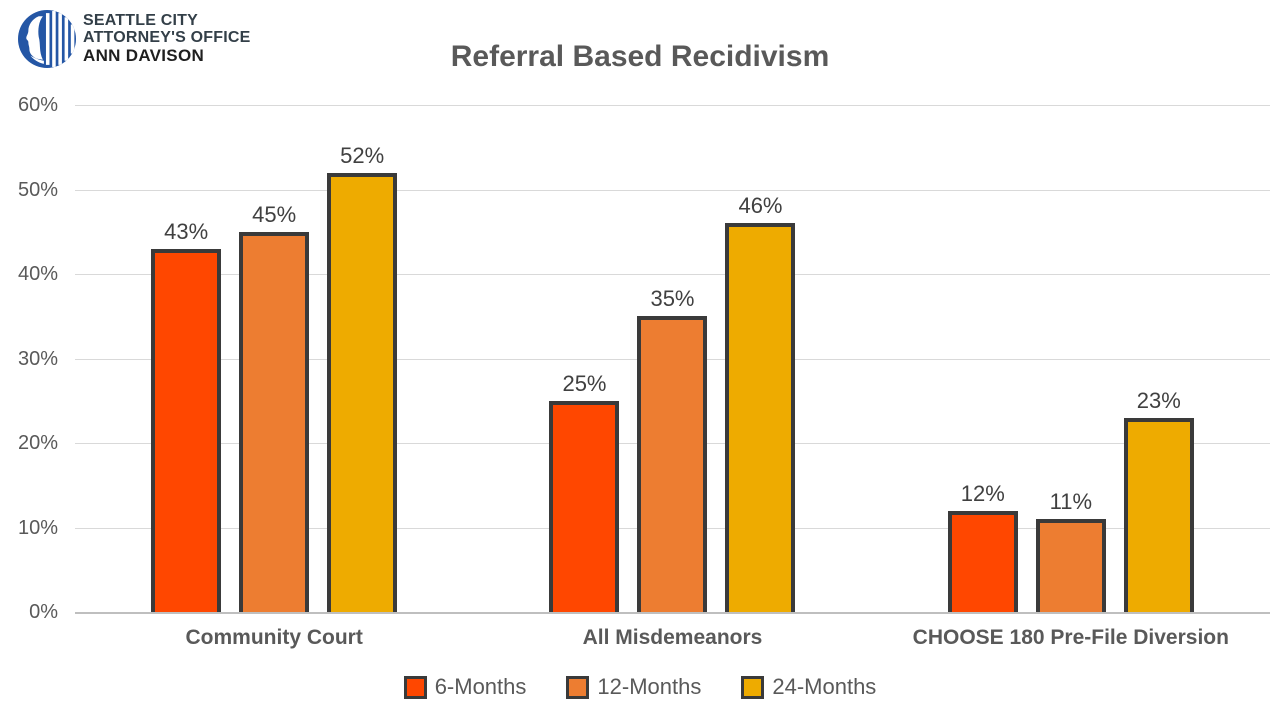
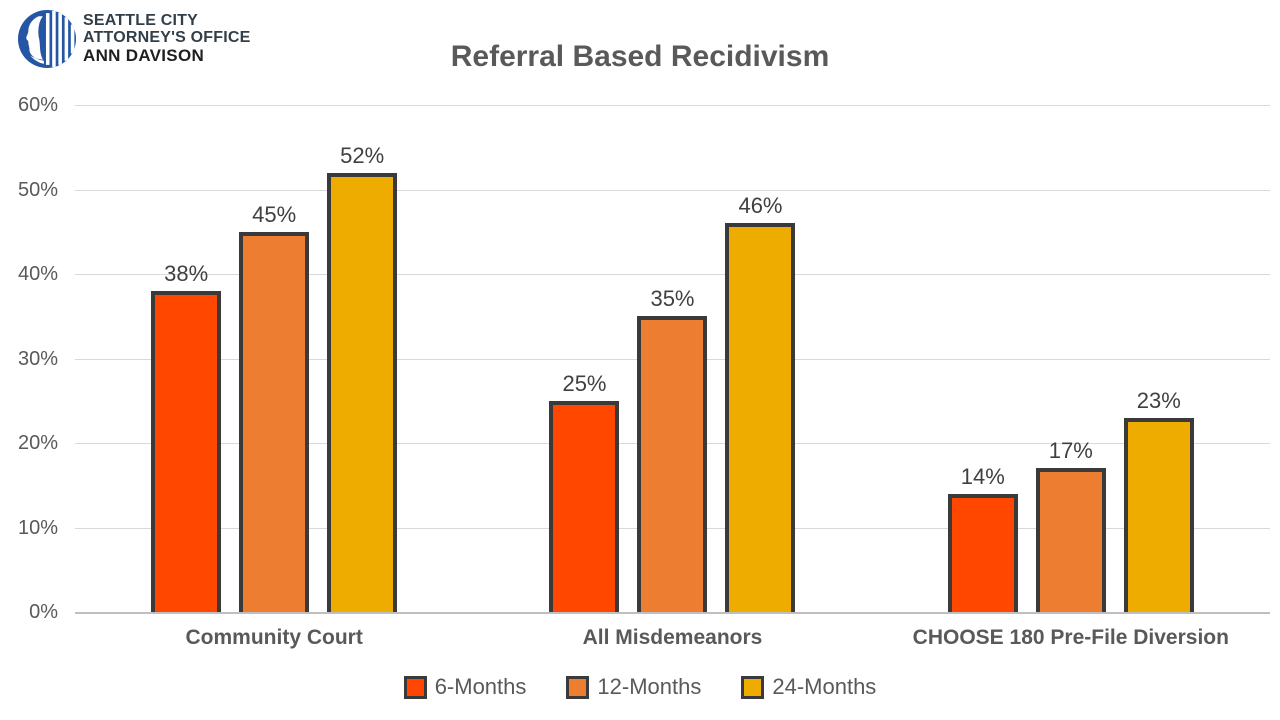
6-Months/Community Court: 43% -> 38%
6-Months/CHOOSE 180 Pre-File Diversion: 12% -> 14%
12-Months/CHOOSE 180 Pre-File Diversion: 11% -> 17%
